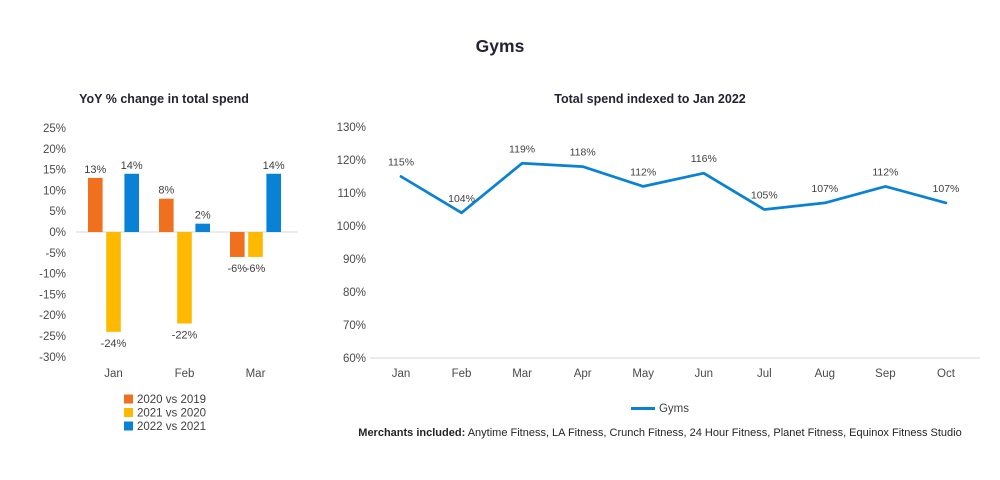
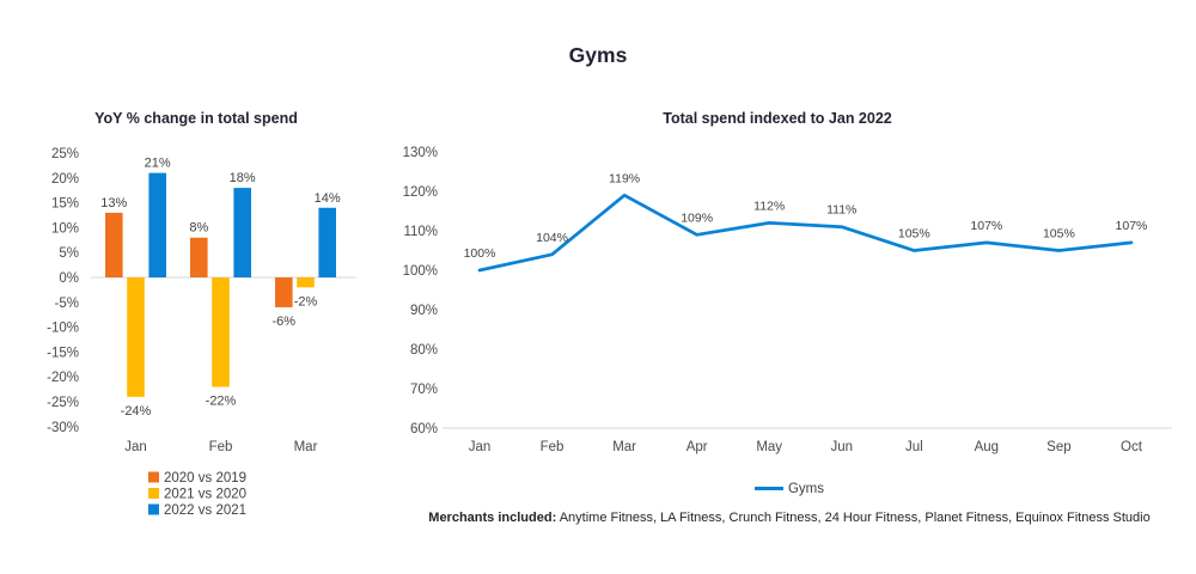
YoY % change in total spend/2022 vs 2021/Jan: 14% -> 21%
YoY % change in total spend/2022 vs 2021/Feb: 2% -> 18%
YoY % change in total spend/2021 vs 2020/Mar: -6% -> -2%
Total spend indexed to Jan 2022/Jan: 115% -> 100%
Total spend indexed to Jan 2022/Apr: 118% -> 109%
Total spend indexed to Jan 2022/Jun: 116% -> 111%
Total spend indexed to Jan 2022/Sep: 112% -> 105%
